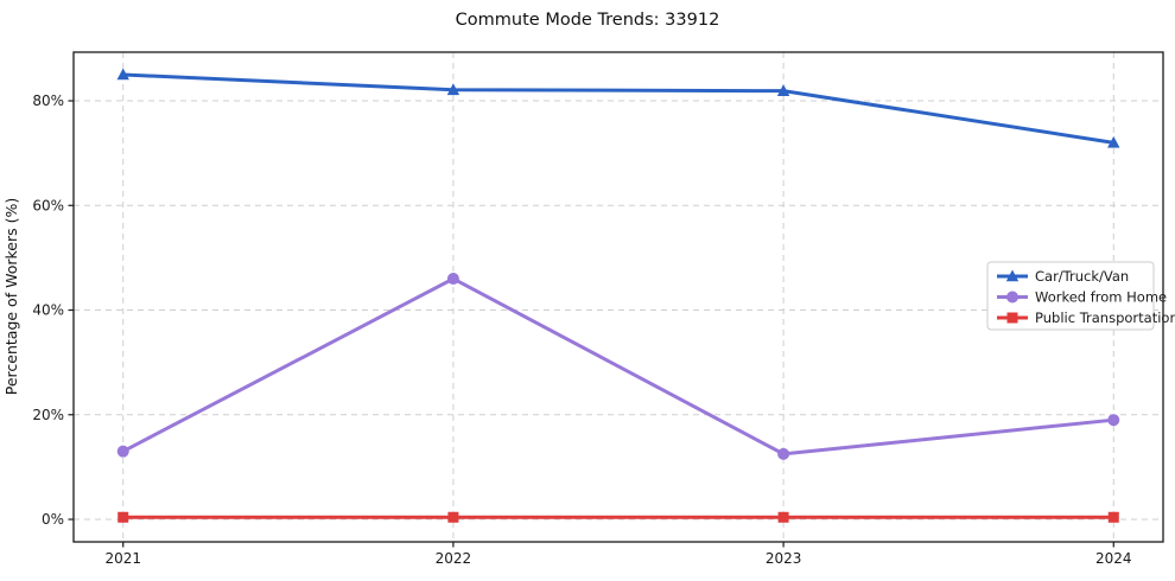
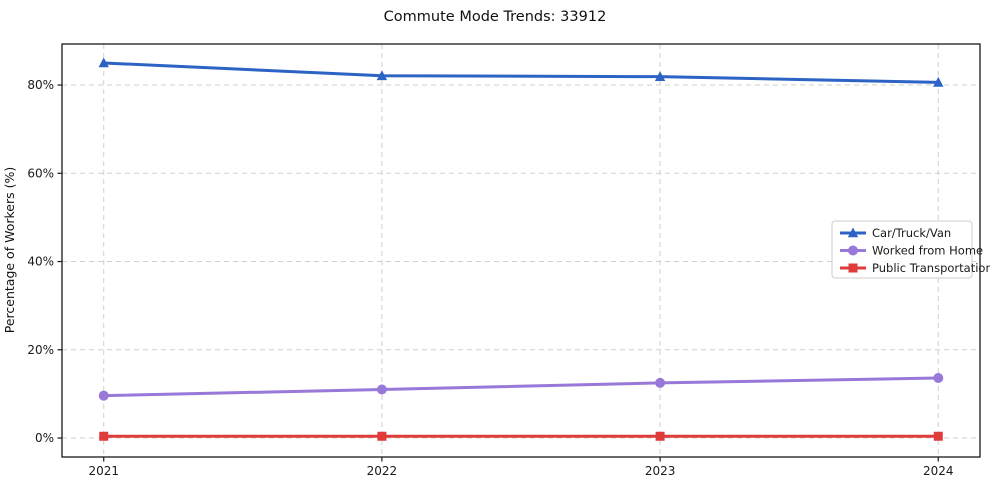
Worked from Home/2021: 13% -> 10%
Worked from Home/2022: 46% -> 11%
Car/Truck/Van/2024: 72% -> 81%
Worked from Home/2024: 19% -> 14%
